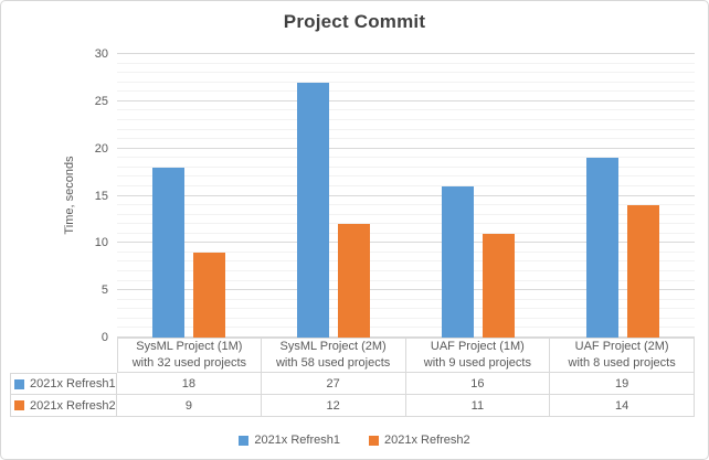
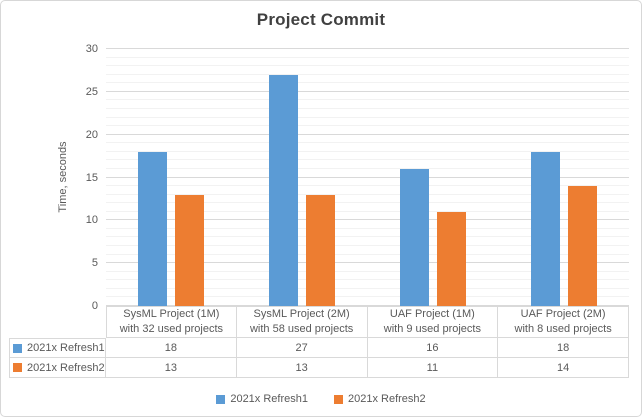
2021x Refresh2/SysML Project (1M) with 32 used projects: 9 -> 13
2021x Refresh2/SysML Project (2M) with 58 used projects: 12 -> 13
2021x Refresh1/UAF Project (2M) with 8 used projects: 19 -> 18
